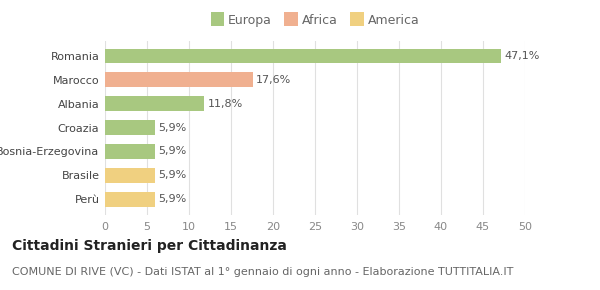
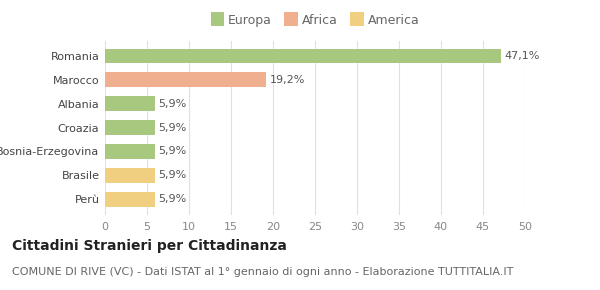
Marocco: 17,6% -> 19,2%
Albania: 11,8% -> 5,9%
